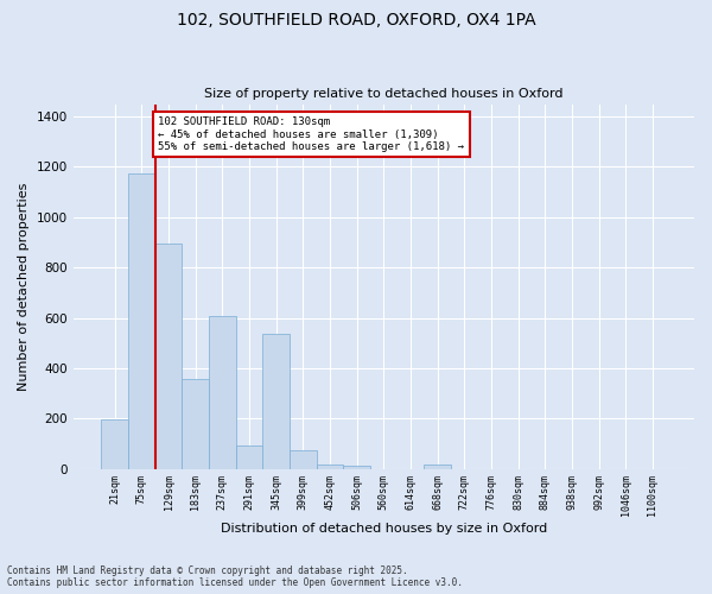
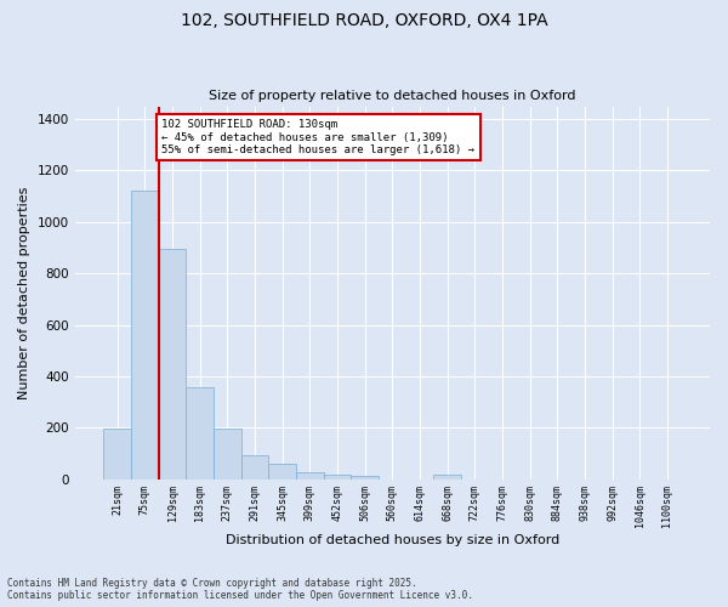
75sqm: 1175 -> 1120
237sqm: 605 -> 198
345sqm: 535 -> 60
399sqm: 75 -> 25
